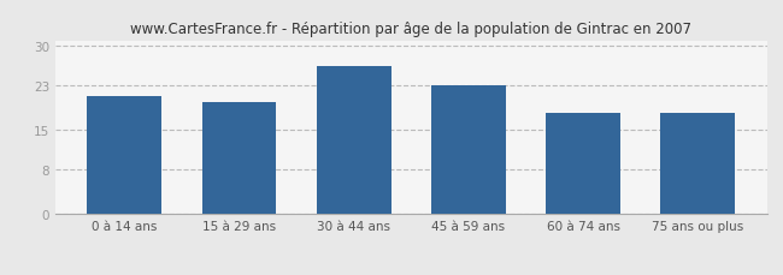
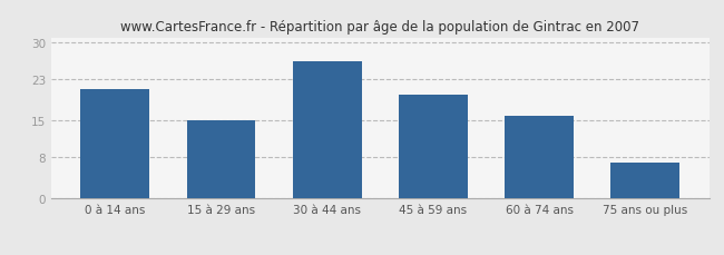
15 à 29 ans: 20.0 -> 15.0
45 à 59 ans: 23.0 -> 20.0
60 à 74 ans: 18.0 -> 16.0
75 ans ou plus: 18.0 -> 7.0
